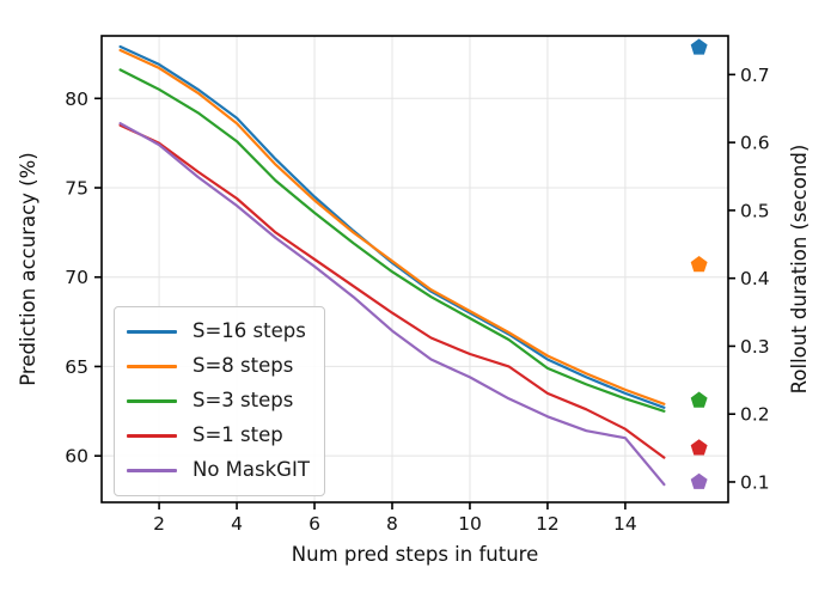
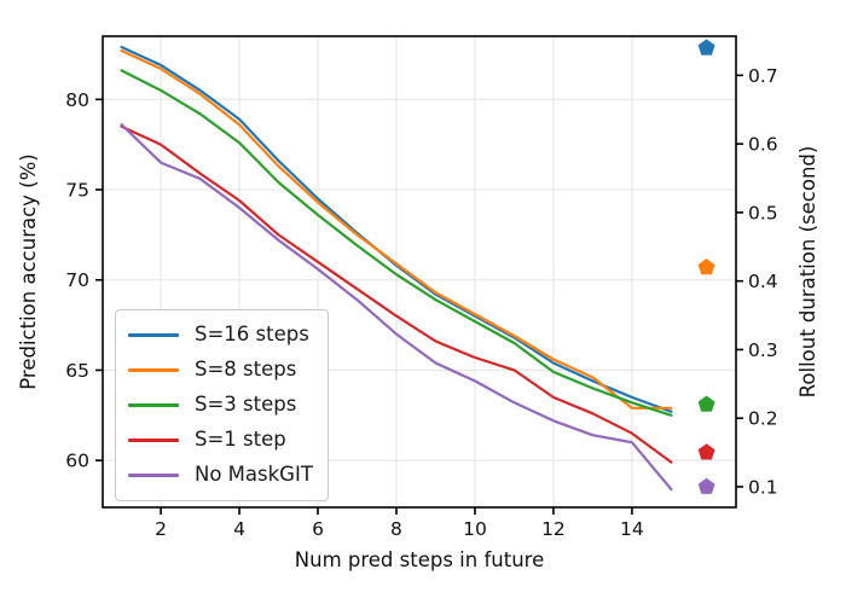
No MaskGIT/2: 77,4 -> 76,5
S=8 steps/14: 63,7 -> 62,9
